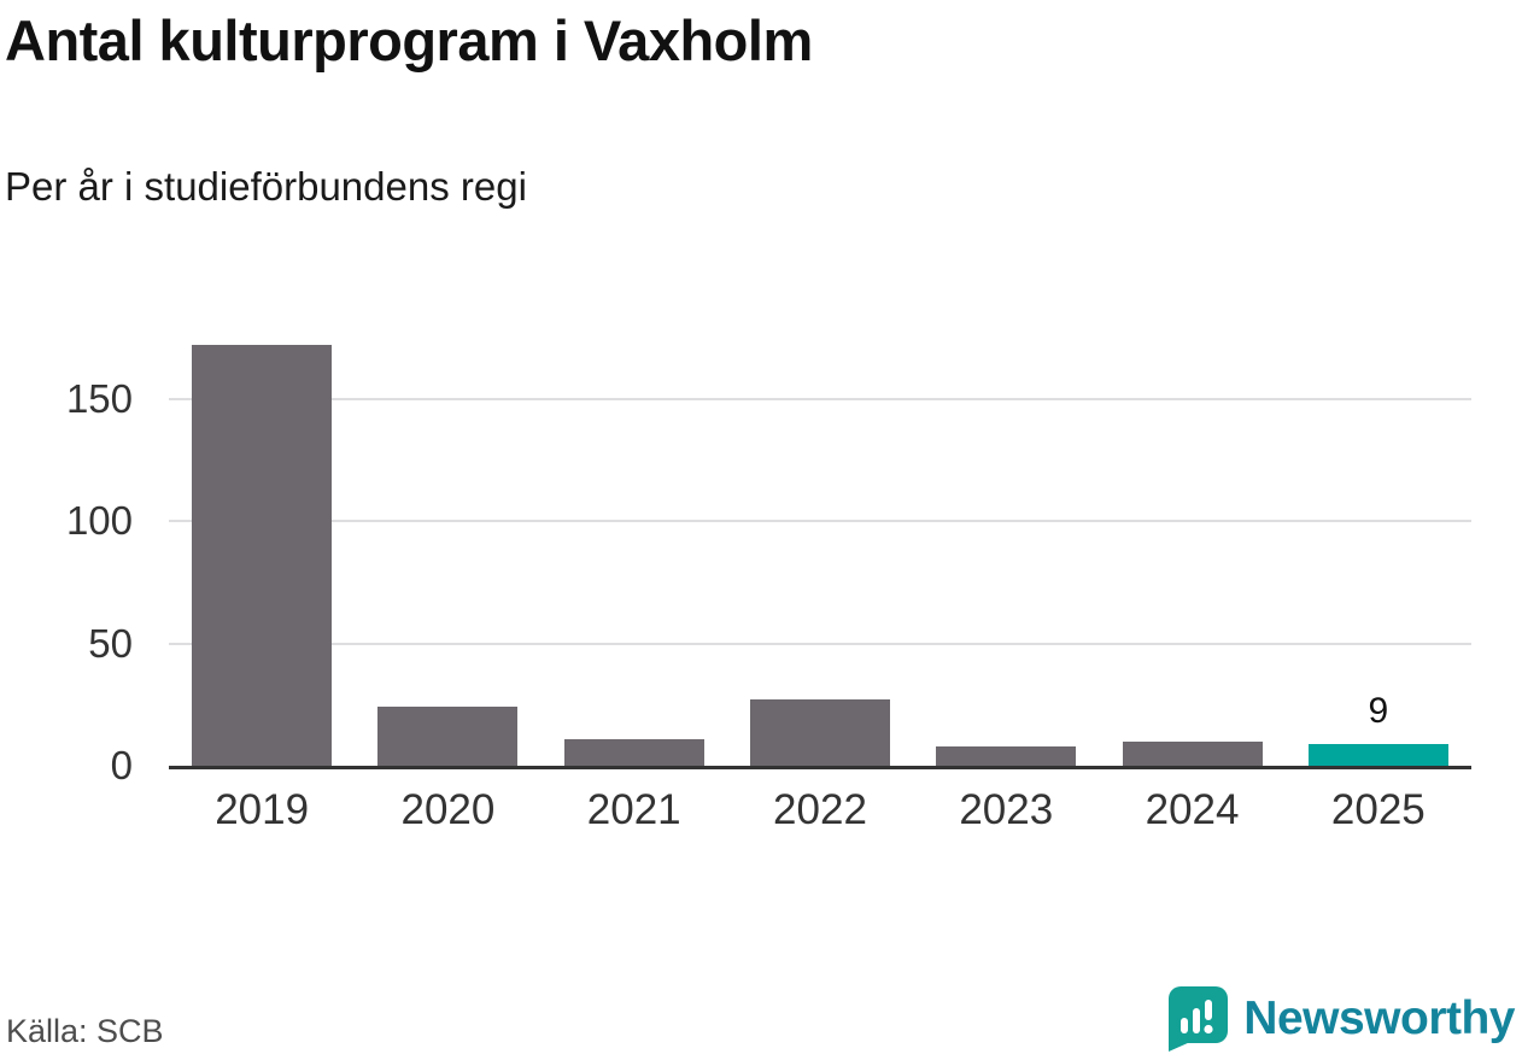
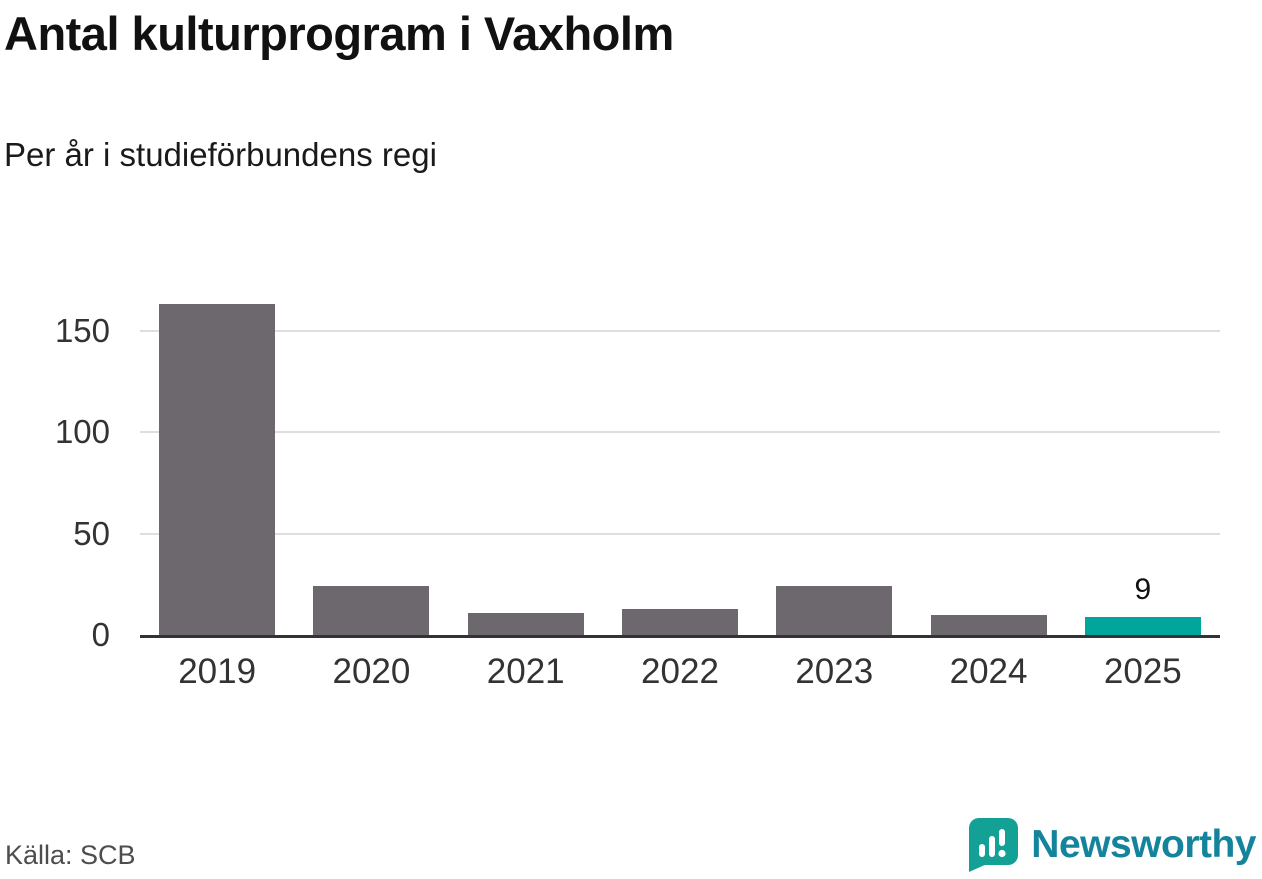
2019: 172 -> 163
2022: 27 -> 13
2023: 8 -> 24
